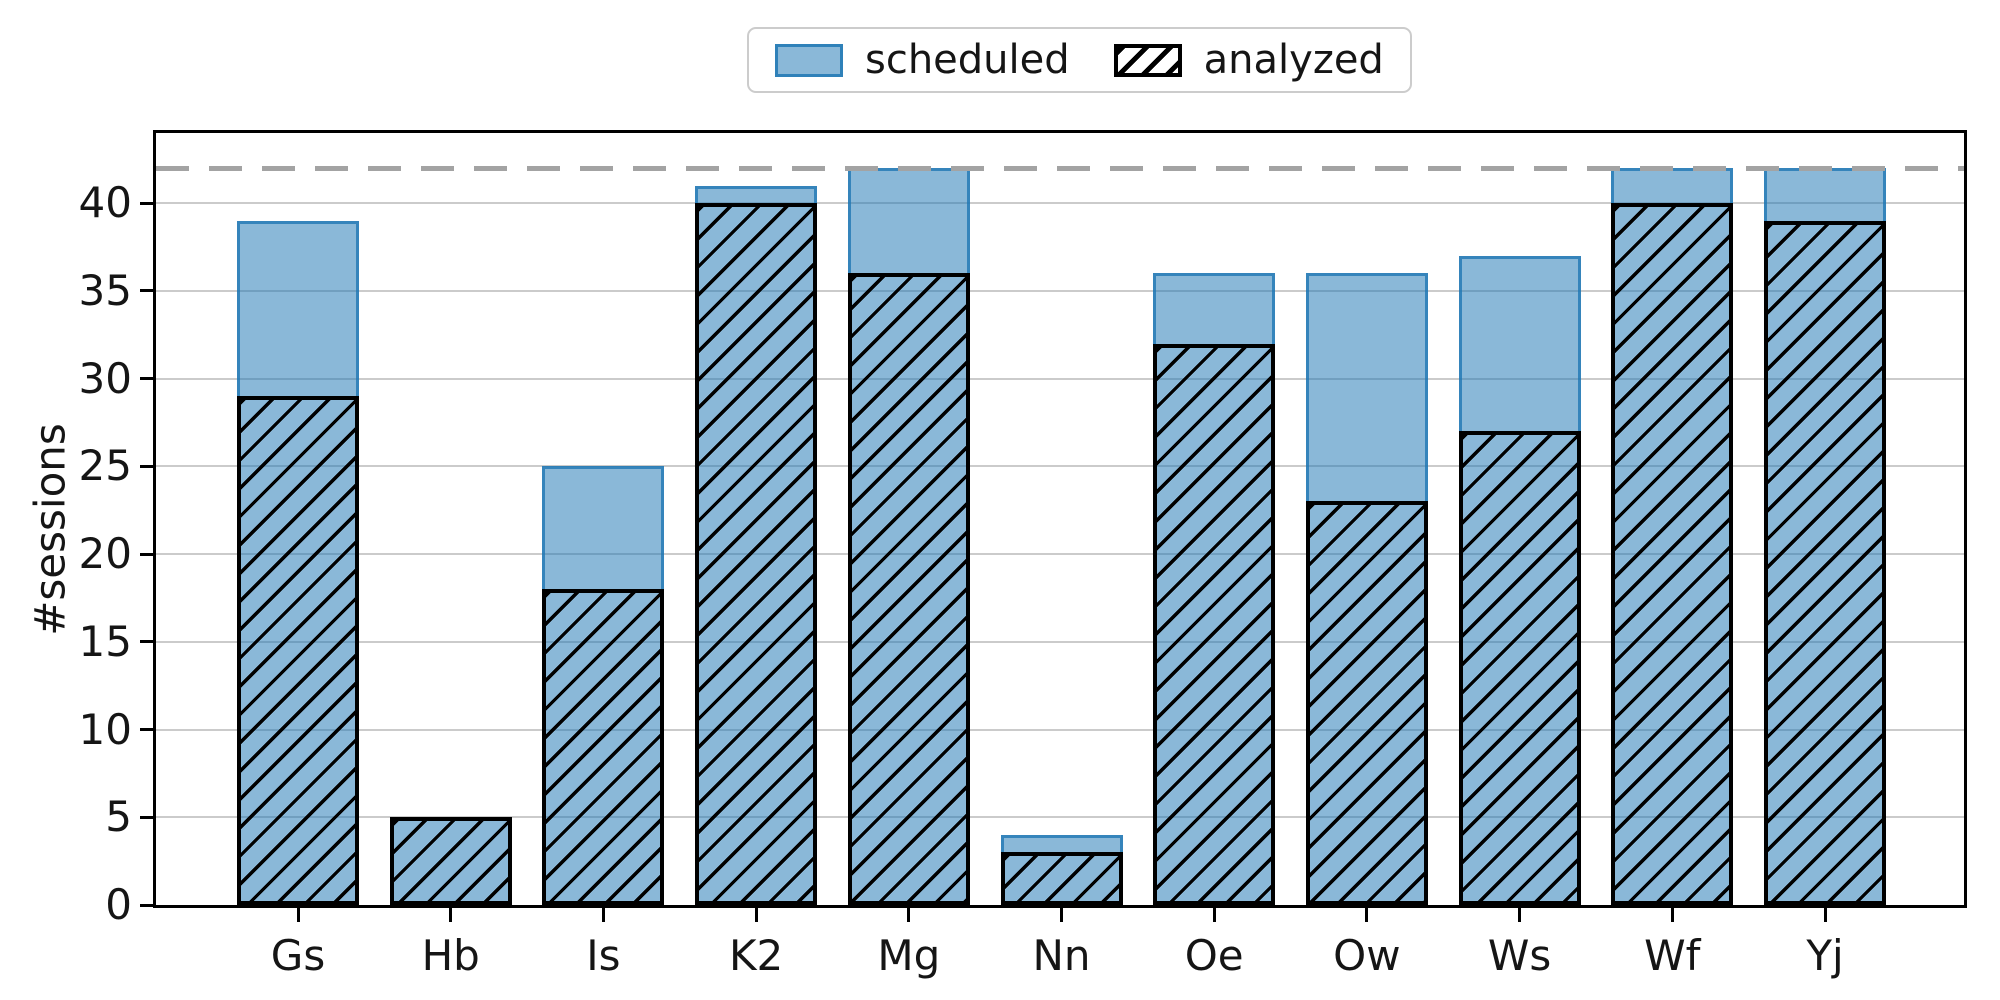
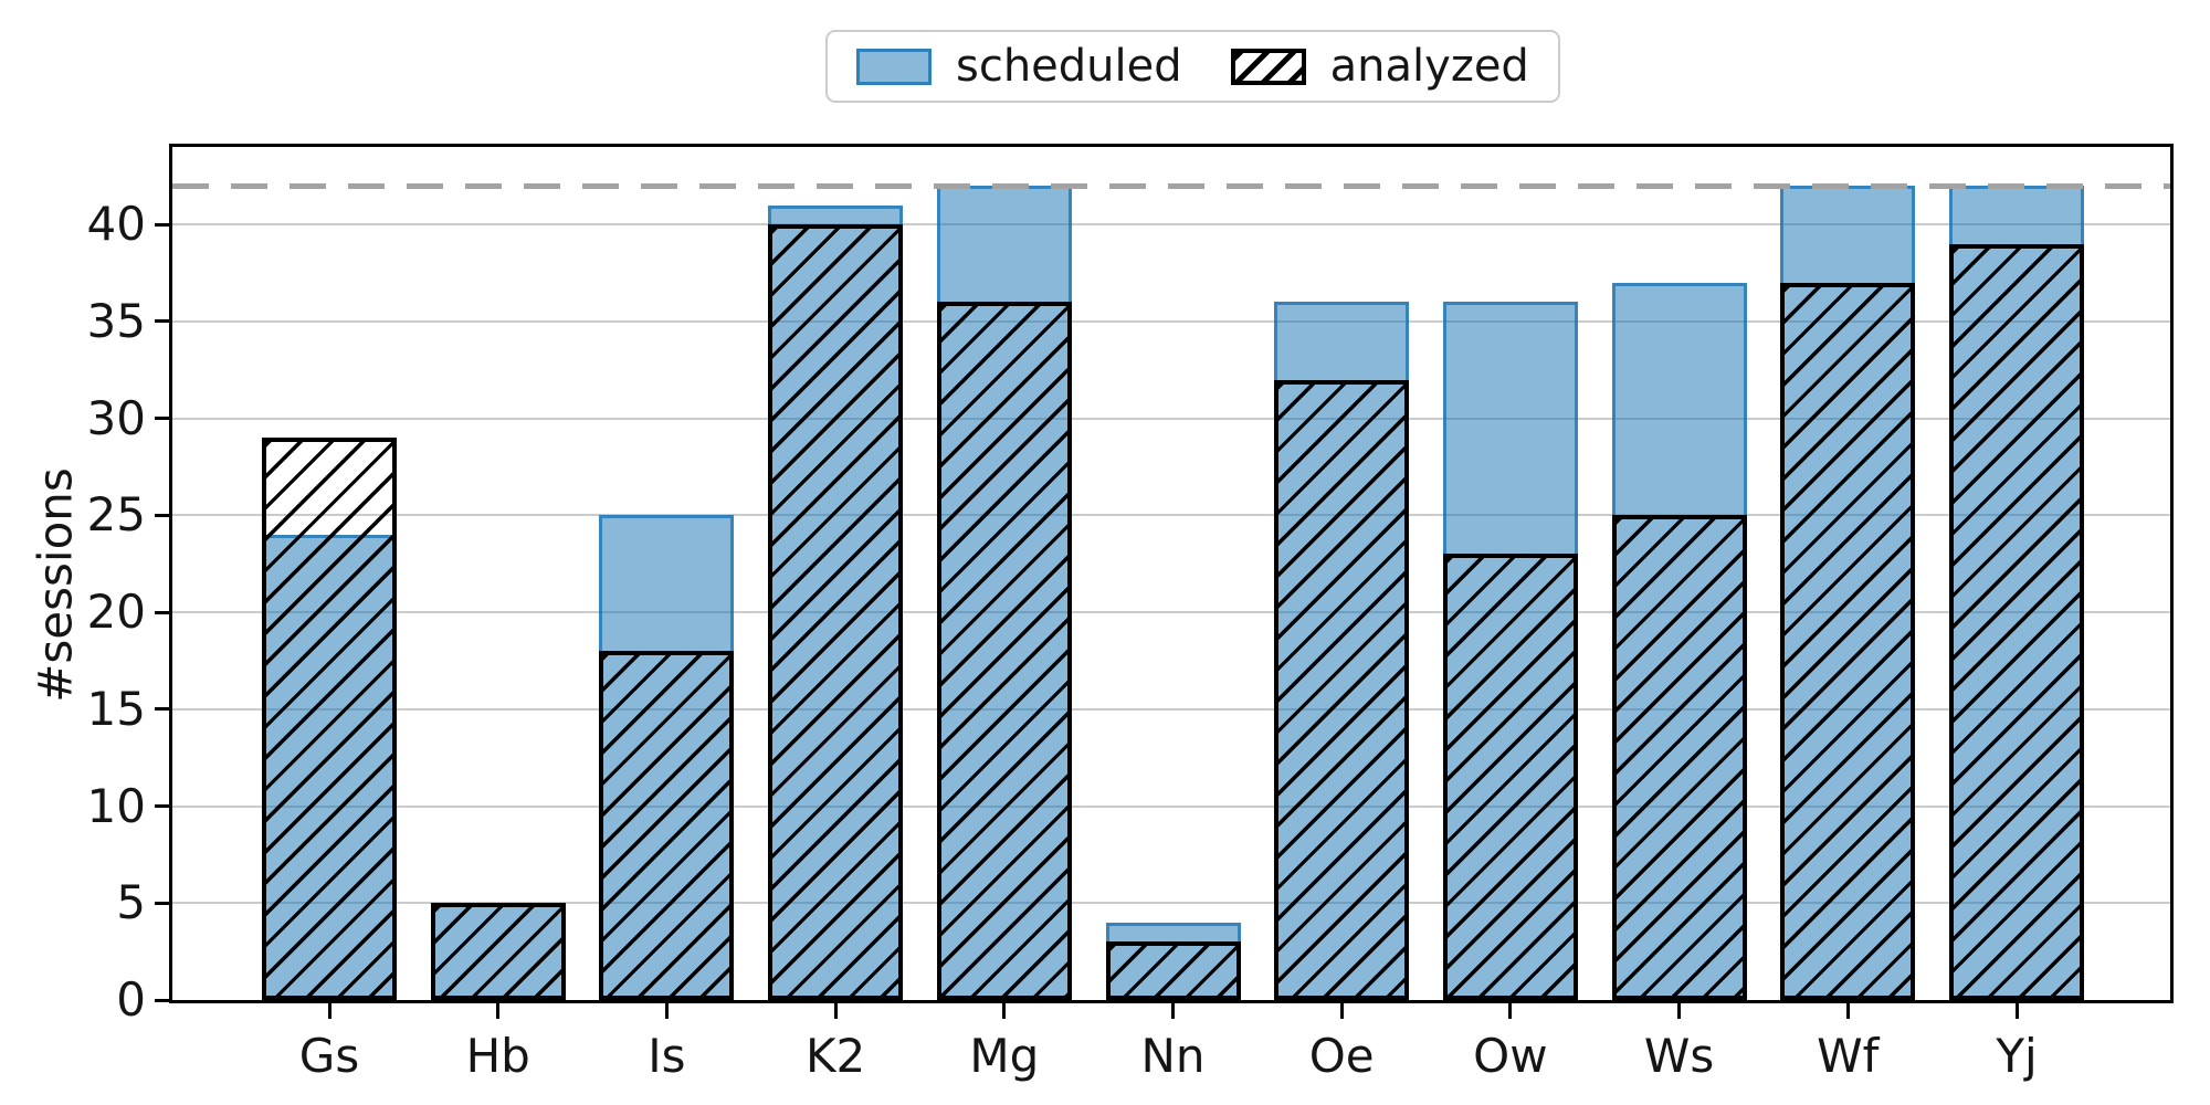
scheduled/Gs: 39 -> 24
analyzed/Ws: 27 -> 25
analyzed/Wf: 40 -> 37
